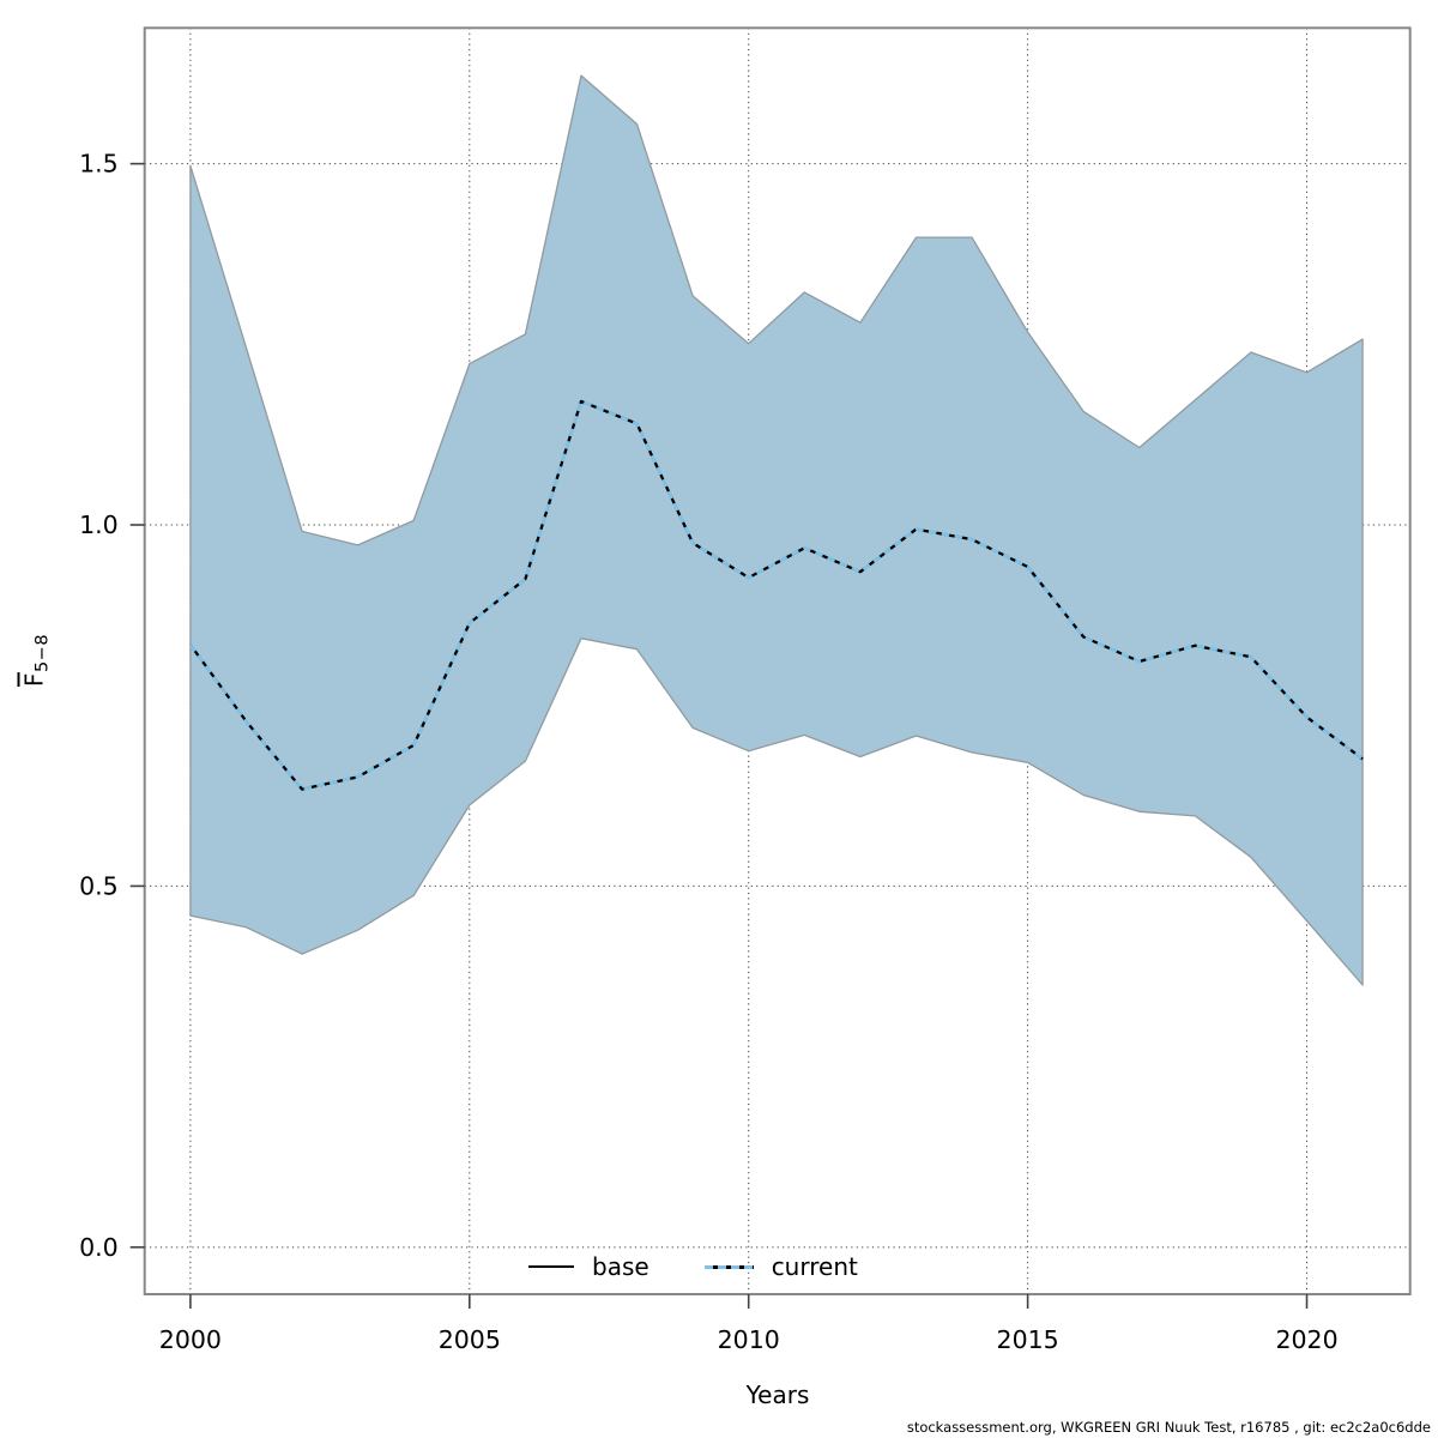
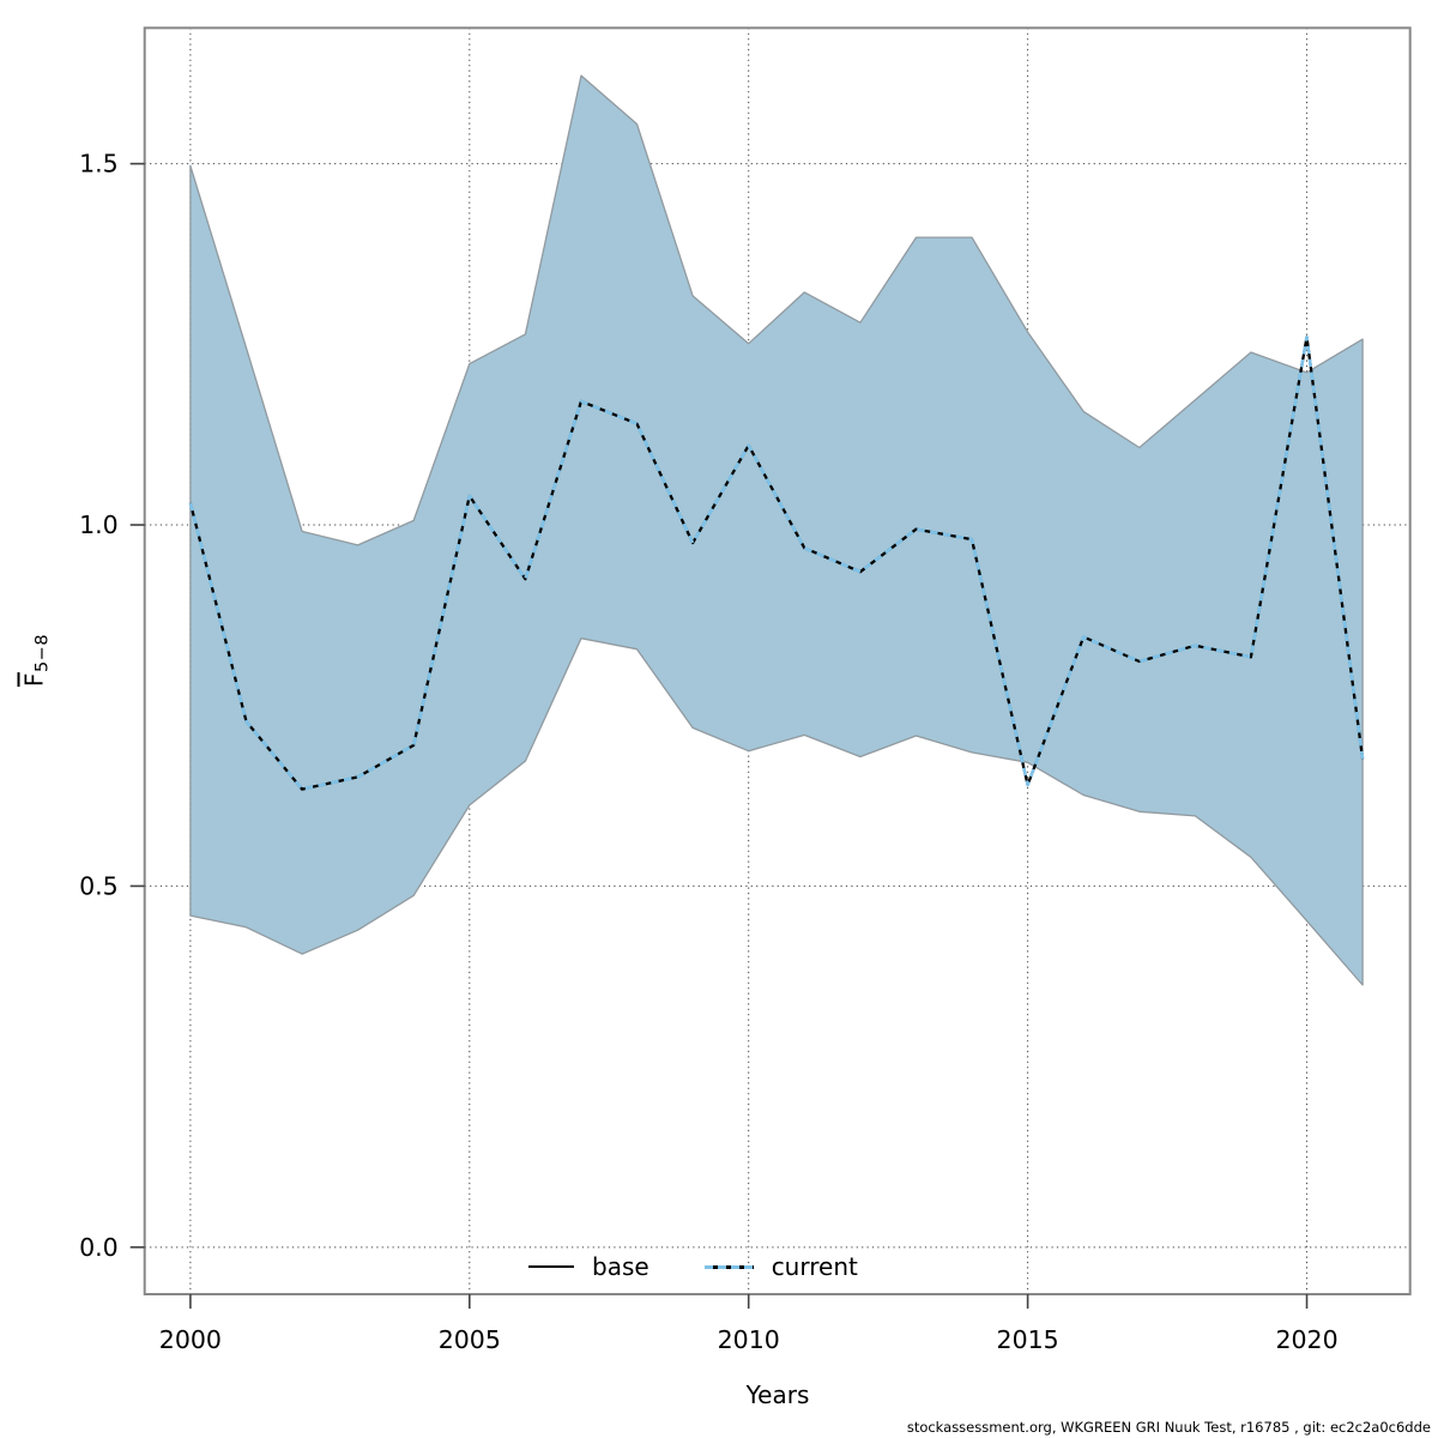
current/2000: 0.83 -> 1.03
current/2005: 0.86 -> 1.04
current/2010: 0.93 -> 1.11
current/2015: 0.94 -> 0.64
current/2020: 0.73 -> 1.26
